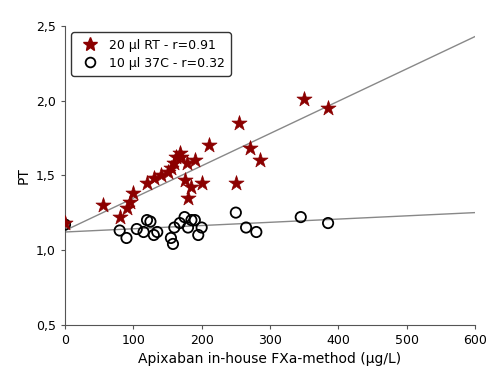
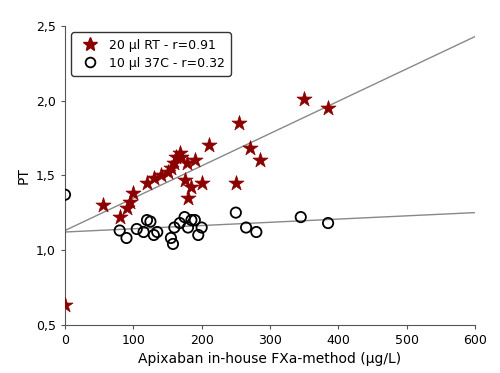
20 μl RT - r=0.91/0: 1,18 -> 0,63
10 μl 37C - r=0.32/0: 1,17 -> 1,37
